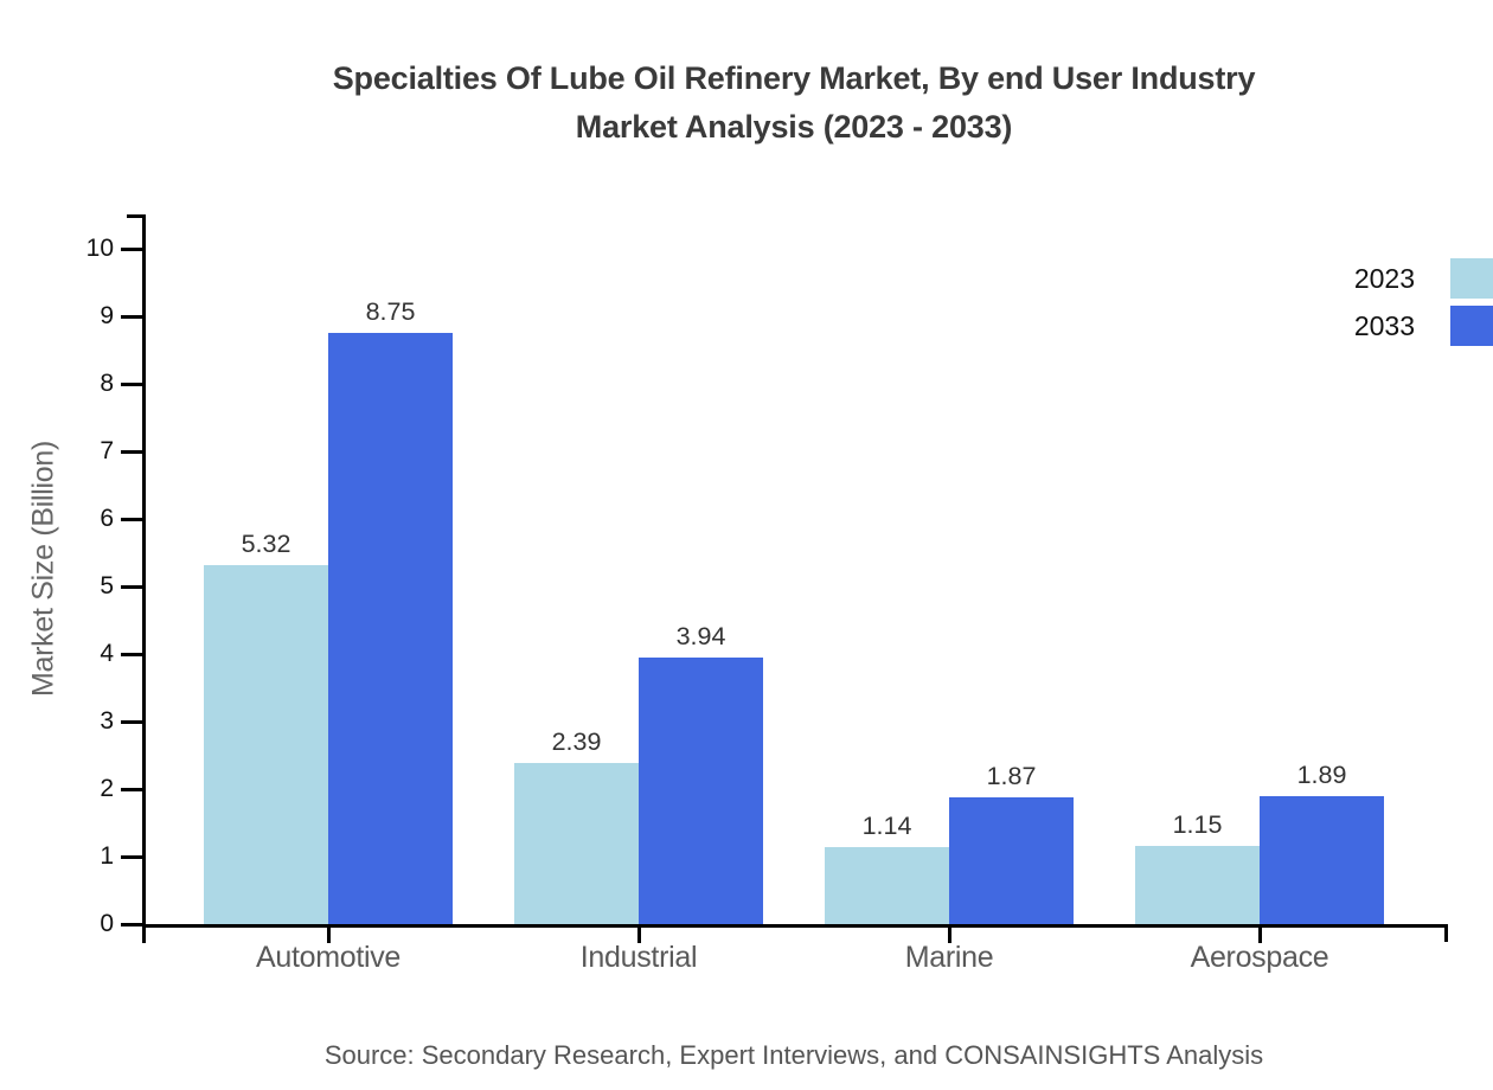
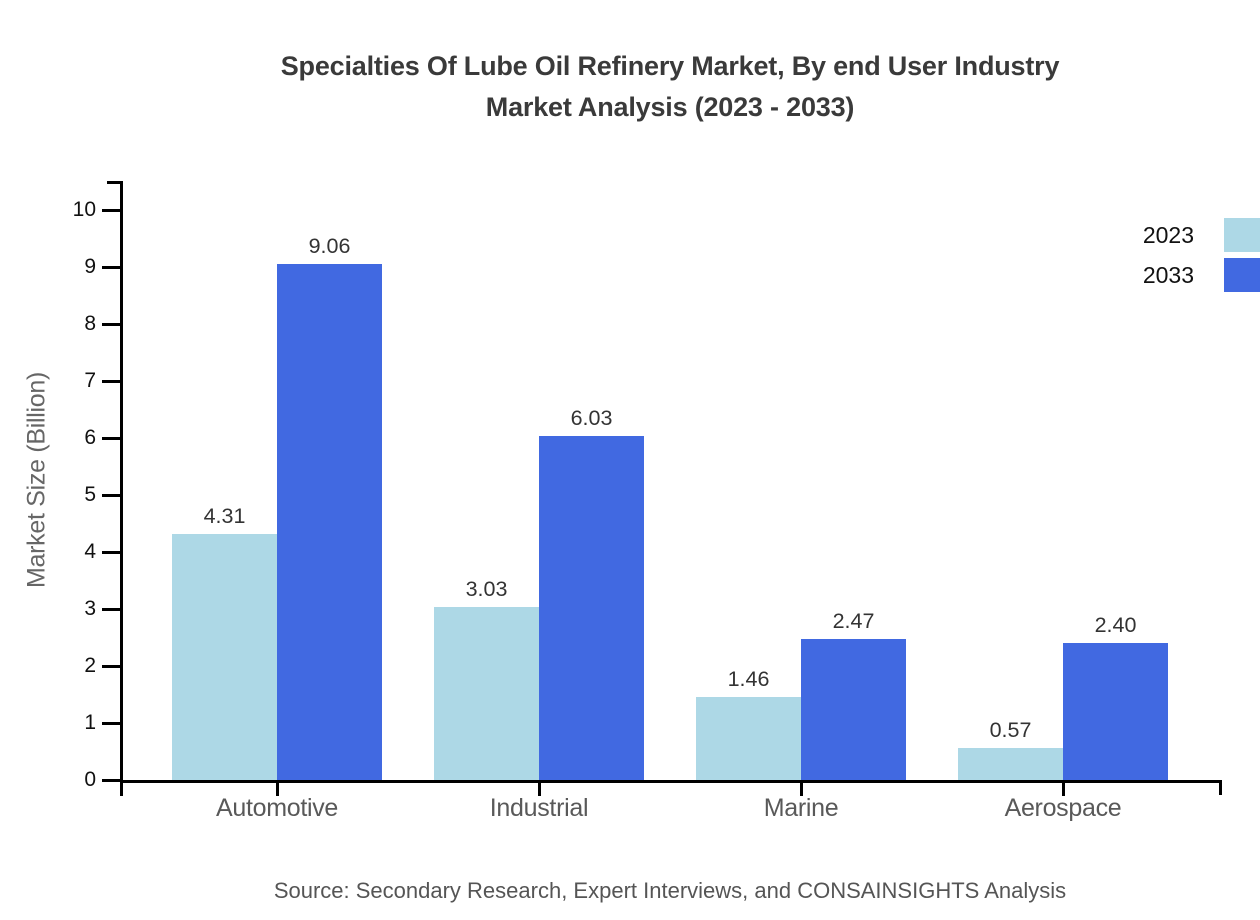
2023/Automotive: 5.32 -> 4.31
2033/Automotive: 8.75 -> 9.06
2023/Industrial: 2.39 -> 3.03
2033/Industrial: 3.94 -> 6.03
2023/Marine: 1.14 -> 1.46
2033/Marine: 1.87 -> 2.47
2023/Aerospace: 1.15 -> 0.57
2033/Aerospace: 1.89 -> 2.40
